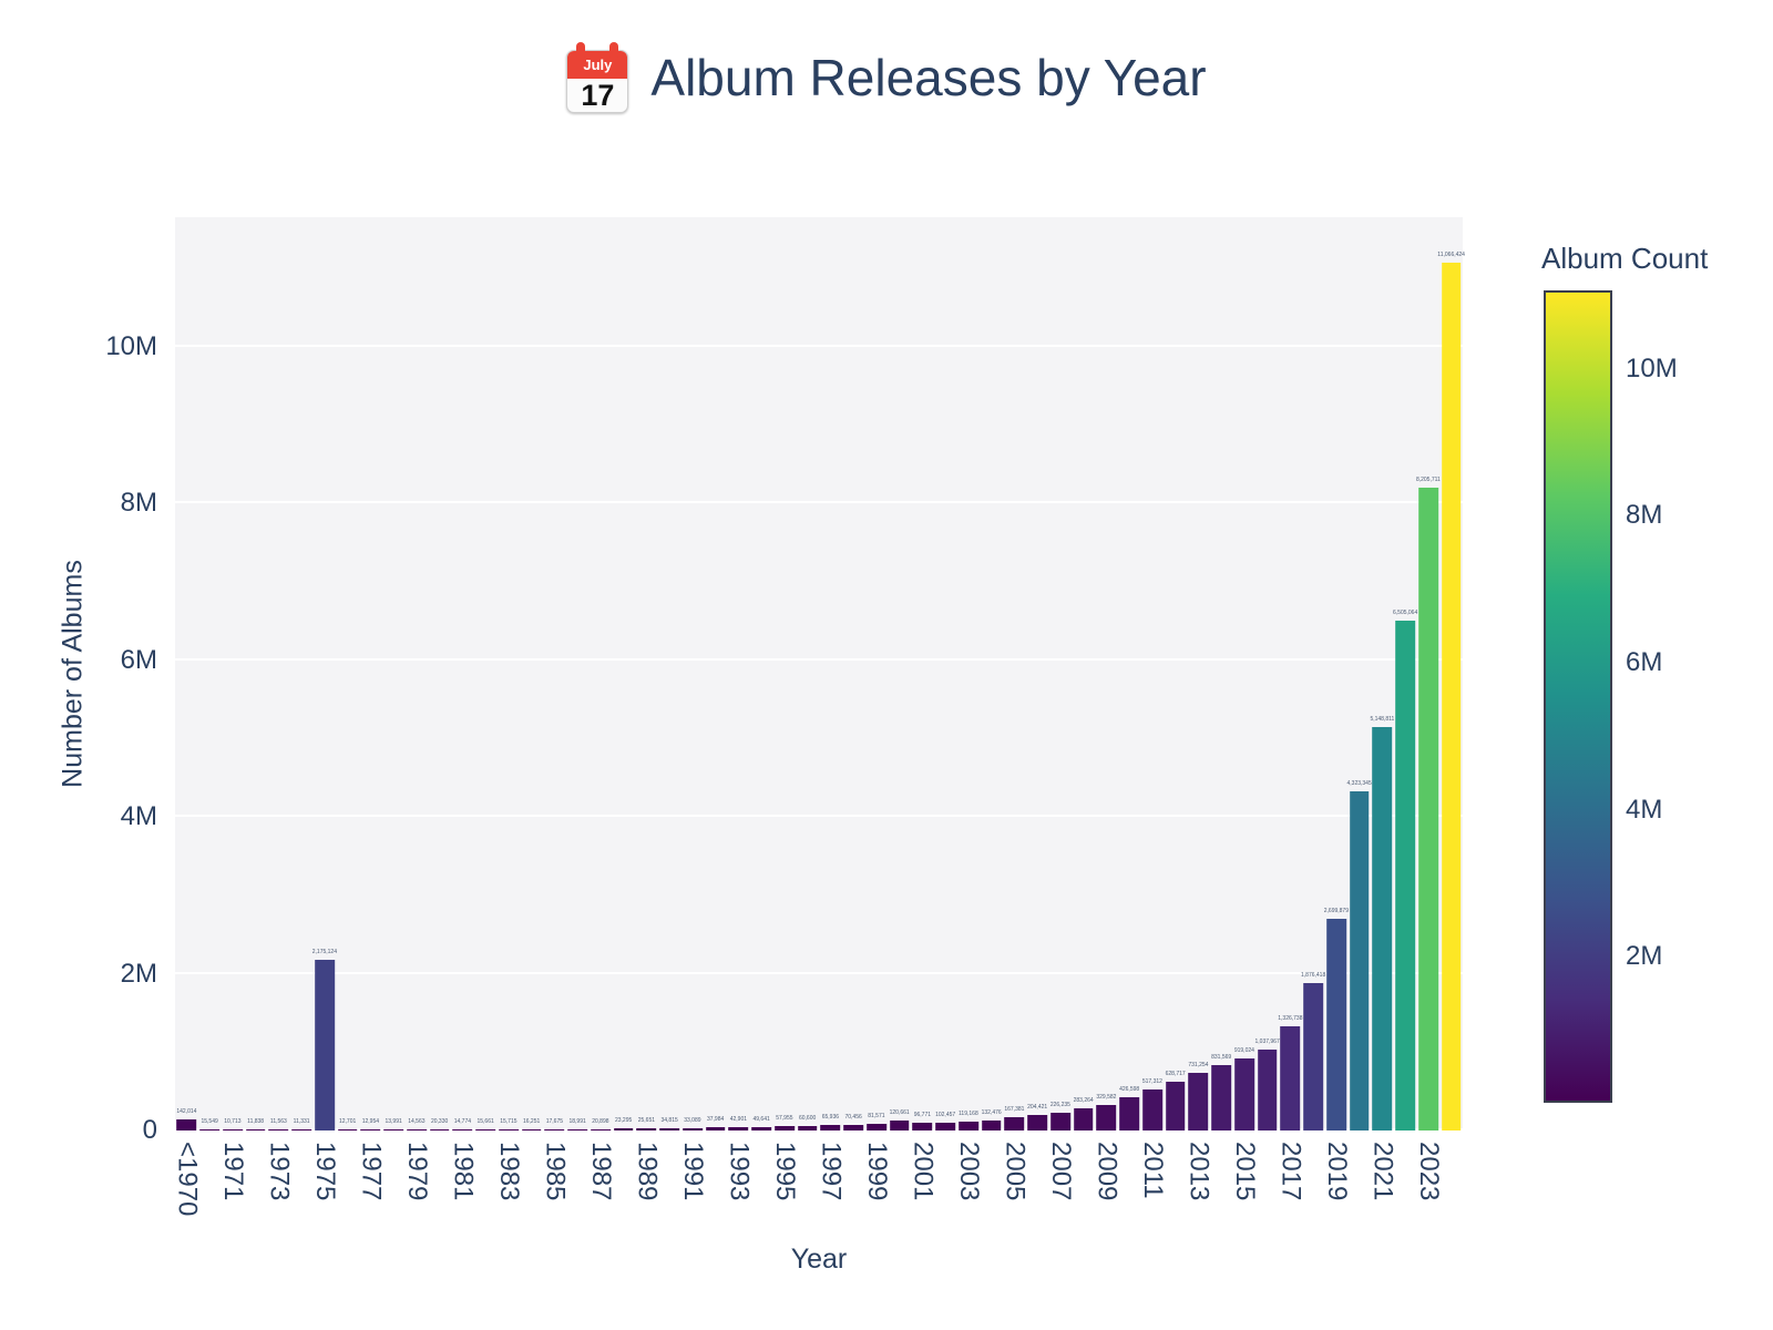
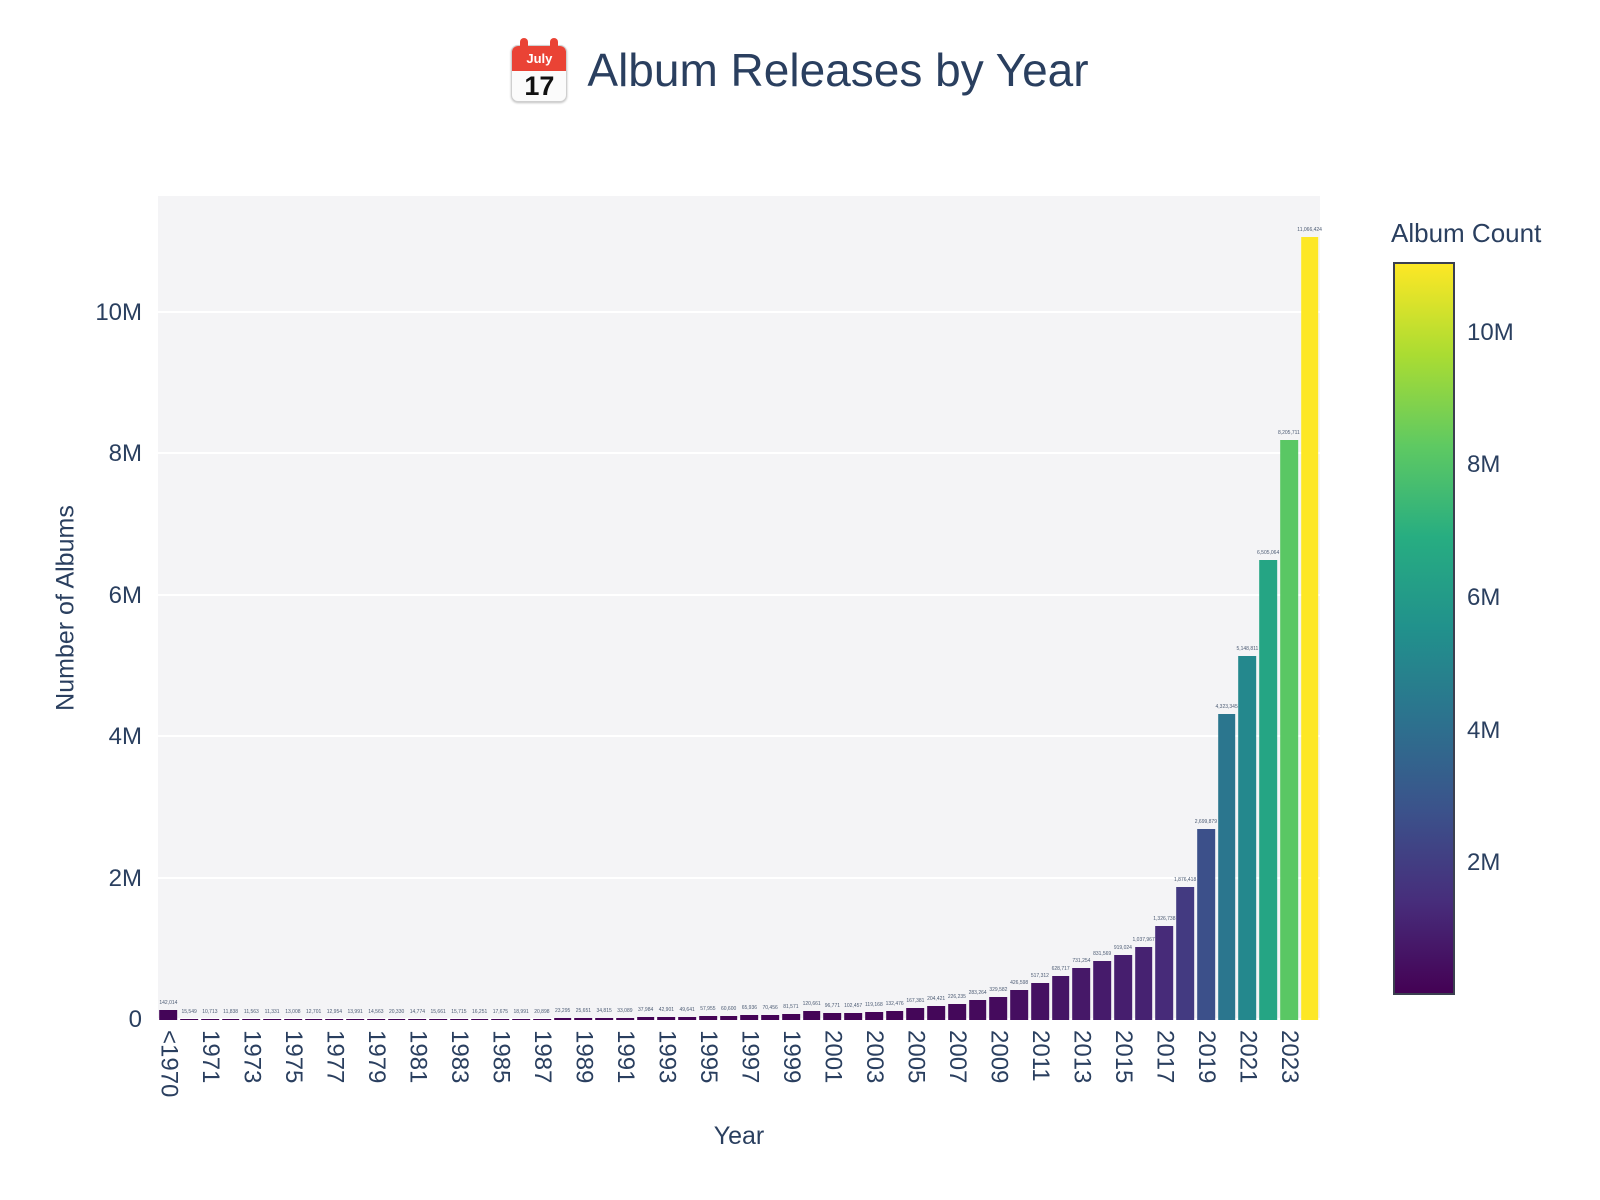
1975: 2,175,124 -> 13,008
